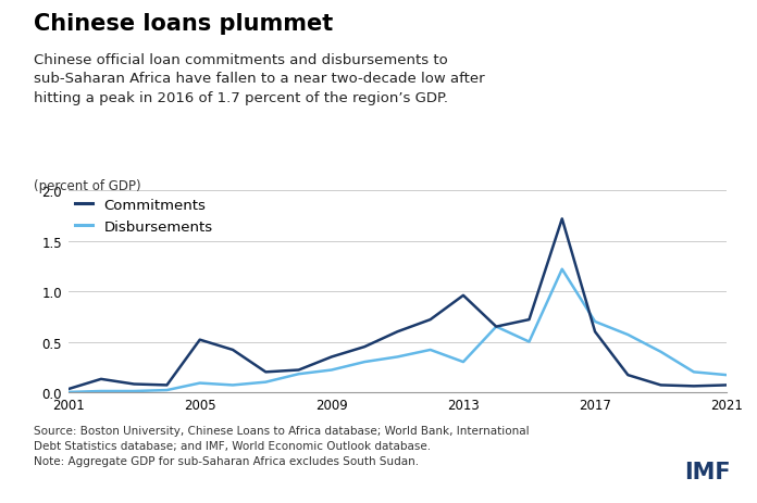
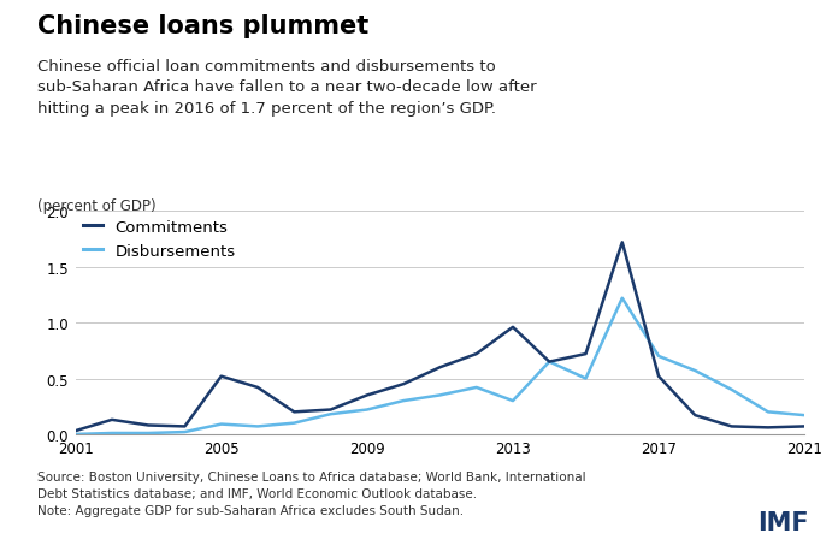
Commitments/2017: 0.60 -> 0.52
